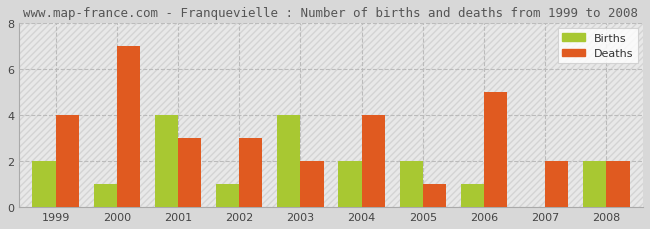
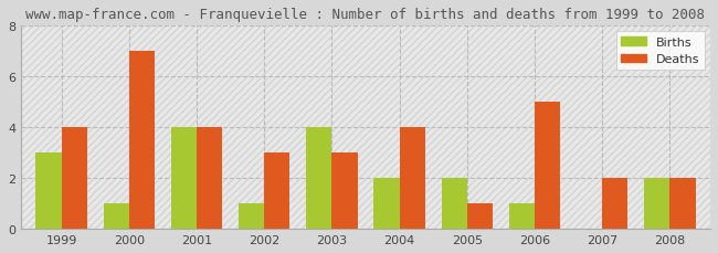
Births/1999: 2 -> 3
Deaths/2001: 3 -> 4
Deaths/2003: 2 -> 3
